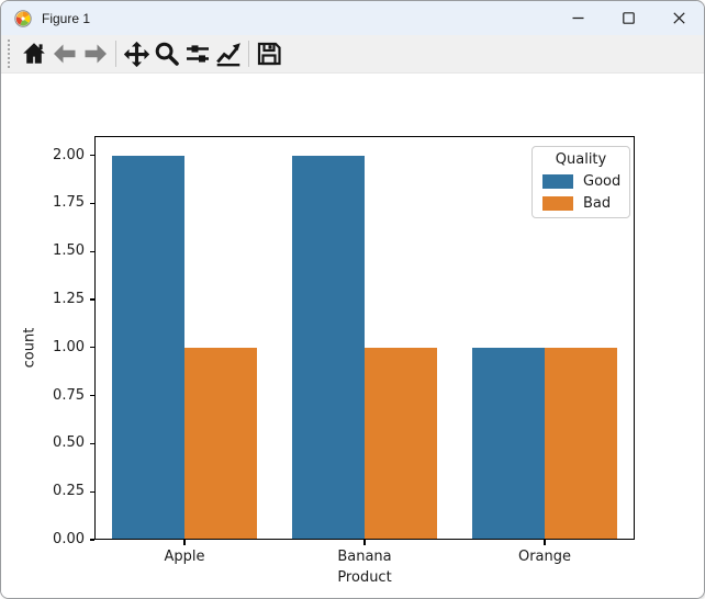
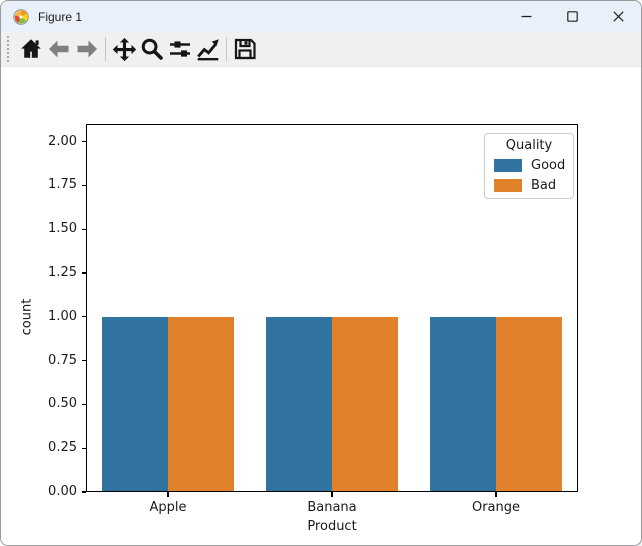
Good/Apple: 2 -> 1
Good/Banana: 2 -> 1
